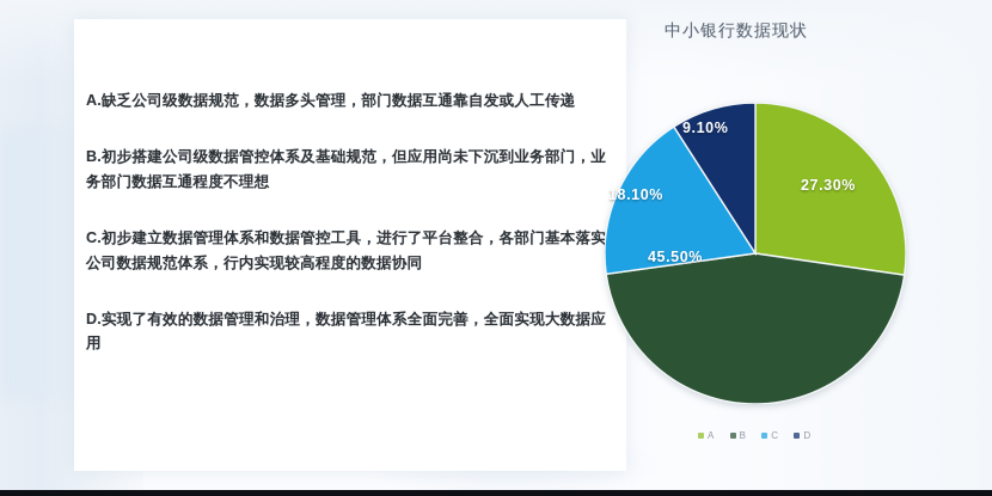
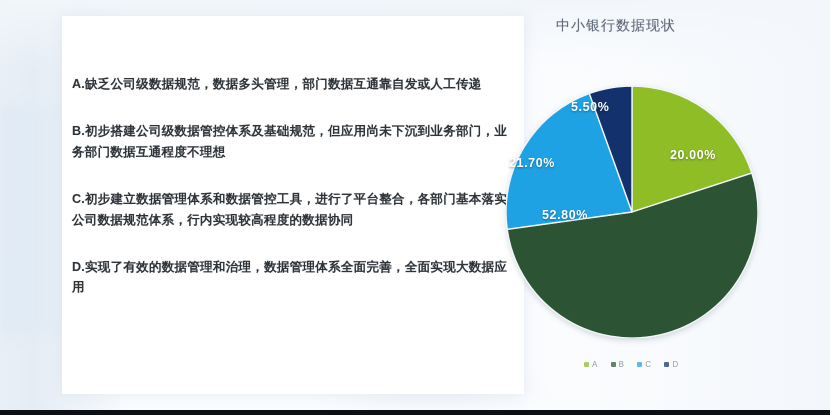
A: 27.30% -> 20.00%
B: 45.50% -> 52.80%
C: 18.10% -> 21.70%
D: 9.10% -> 5.50%
